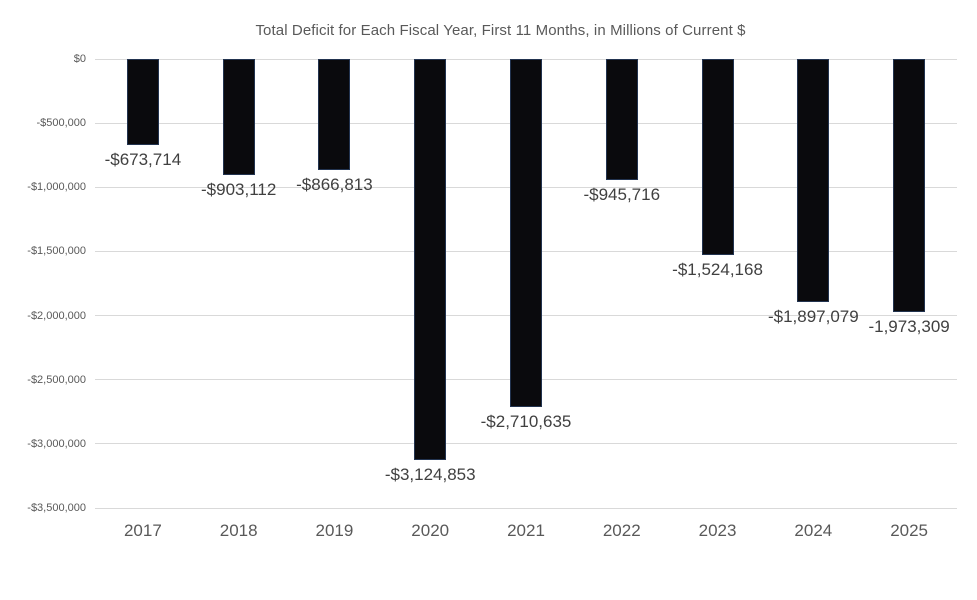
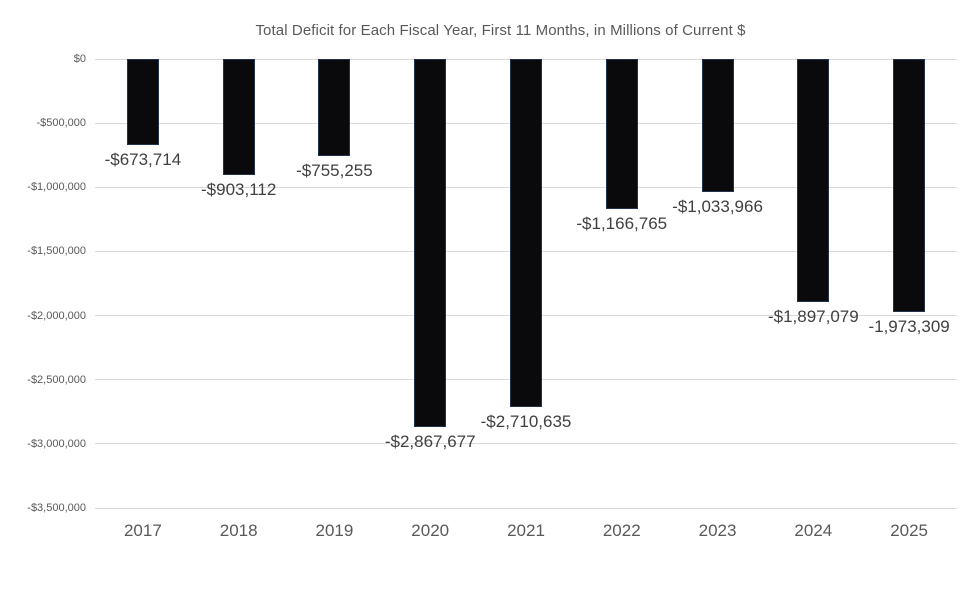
2019: -$866,813 -> -$755,255
2020: -$3,124,853 -> -$2,867,677
2022: -$945,716 -> -$1,166,765
2023: -$1,524,168 -> -$1,033,966
